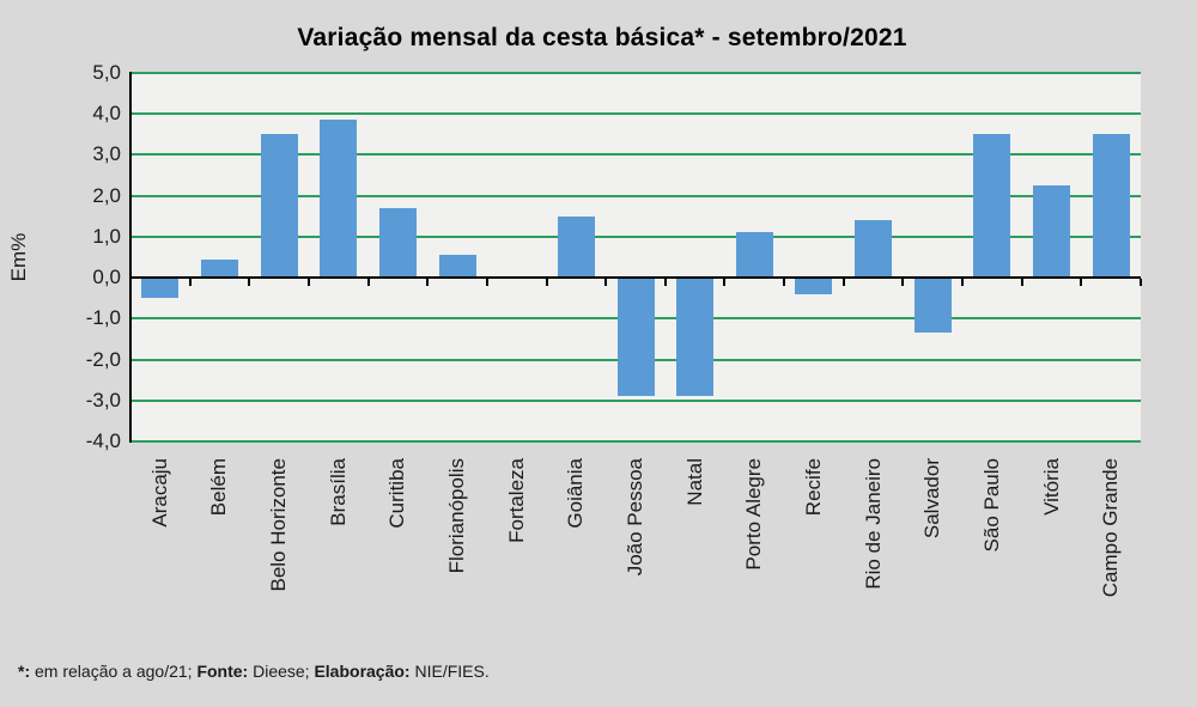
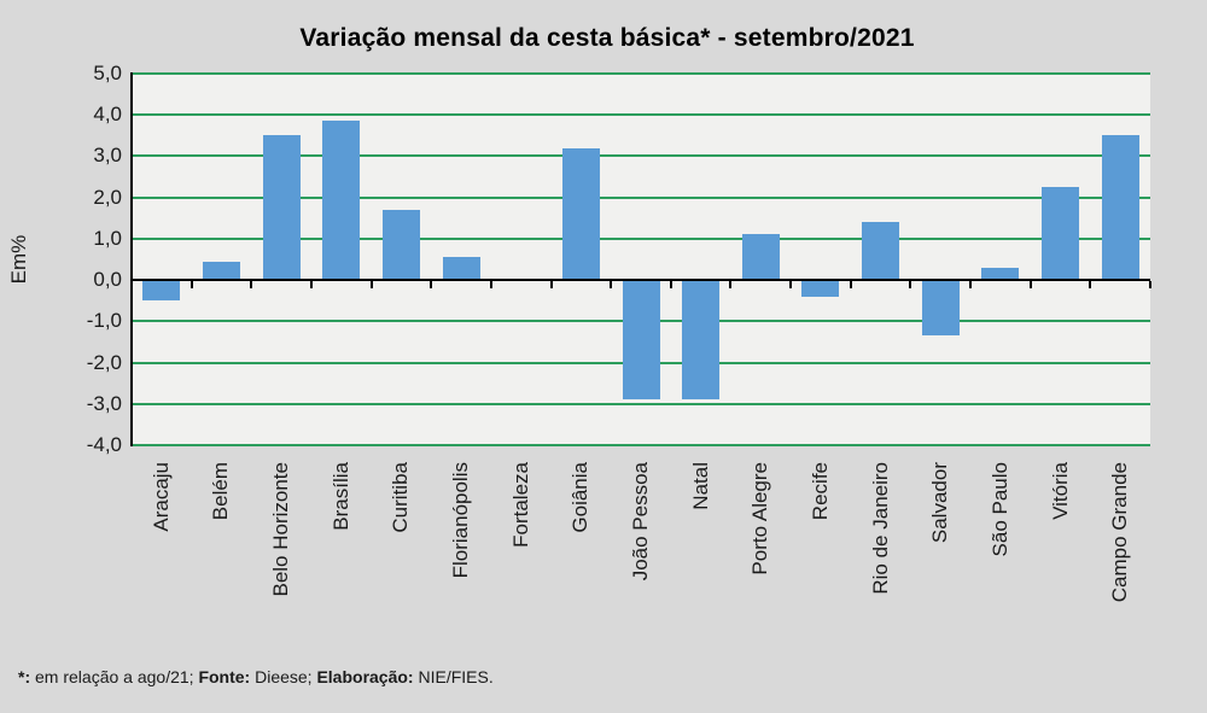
Goiânia: 1,5 -> 3,2
São Paulo: 3,5 -> 0,3
